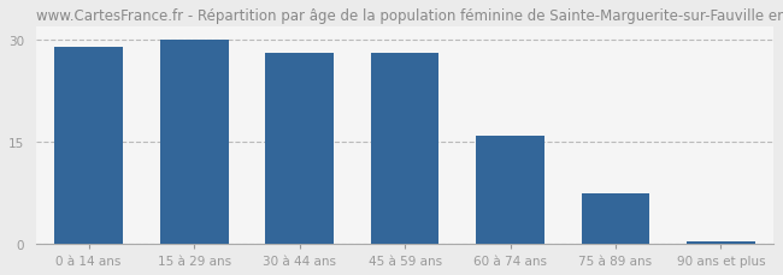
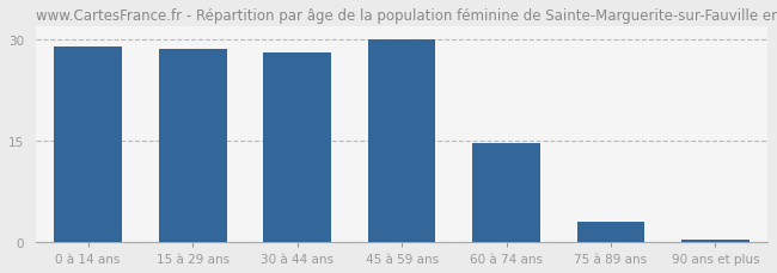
15 à 29 ans: 30.0 -> 28.5
45 à 59 ans: 28.0 -> 30.0
60 à 74 ans: 15.8 -> 14.7
75 à 89 ans: 7.4 -> 3.0
